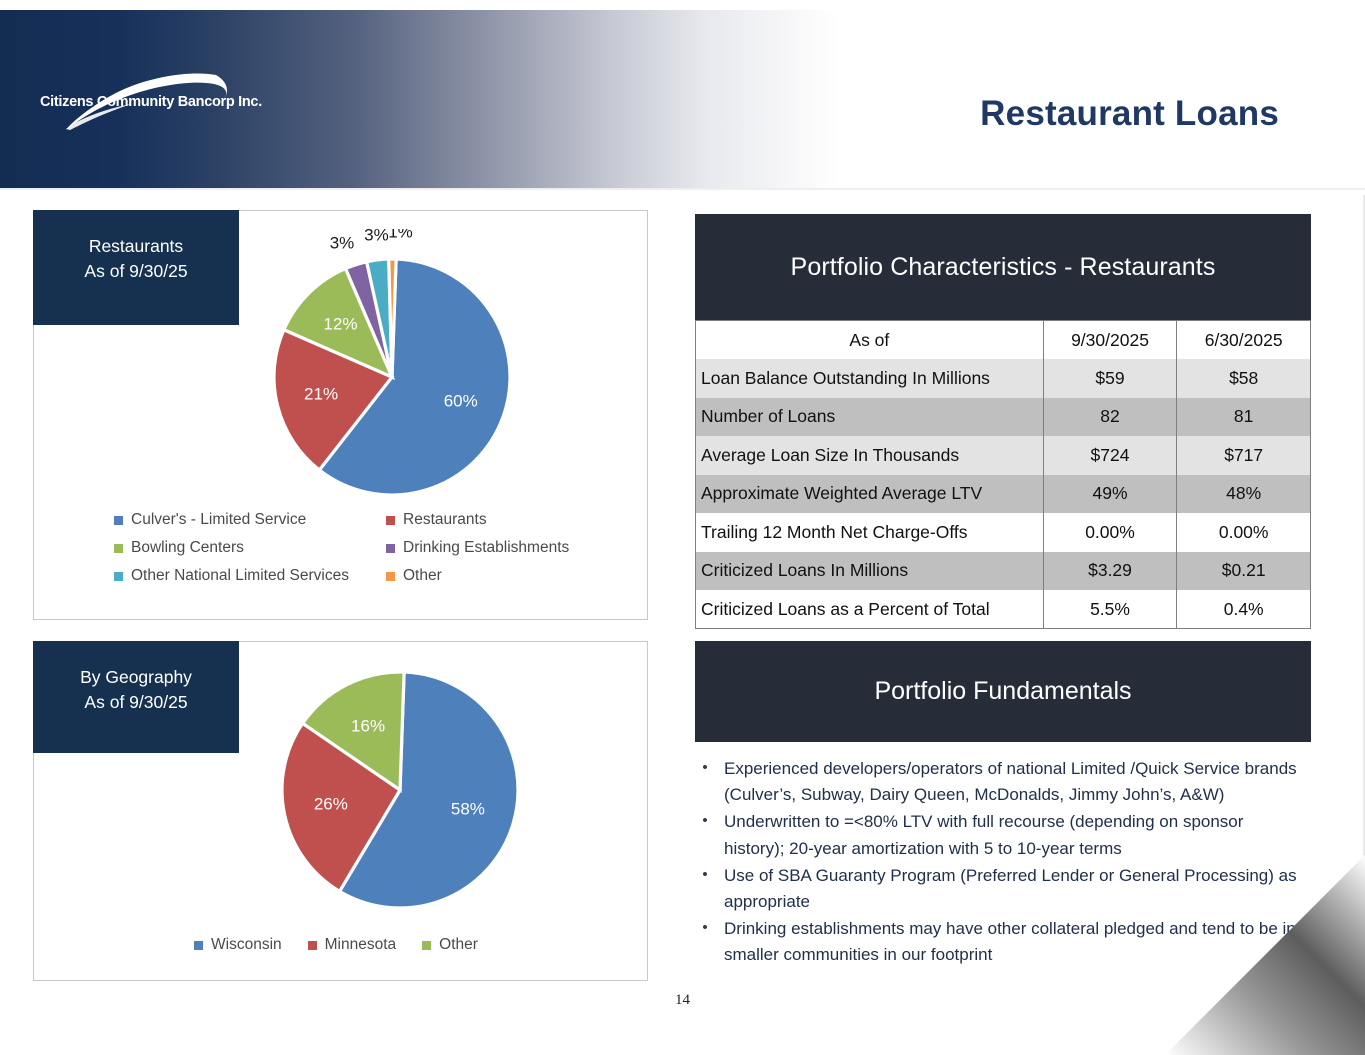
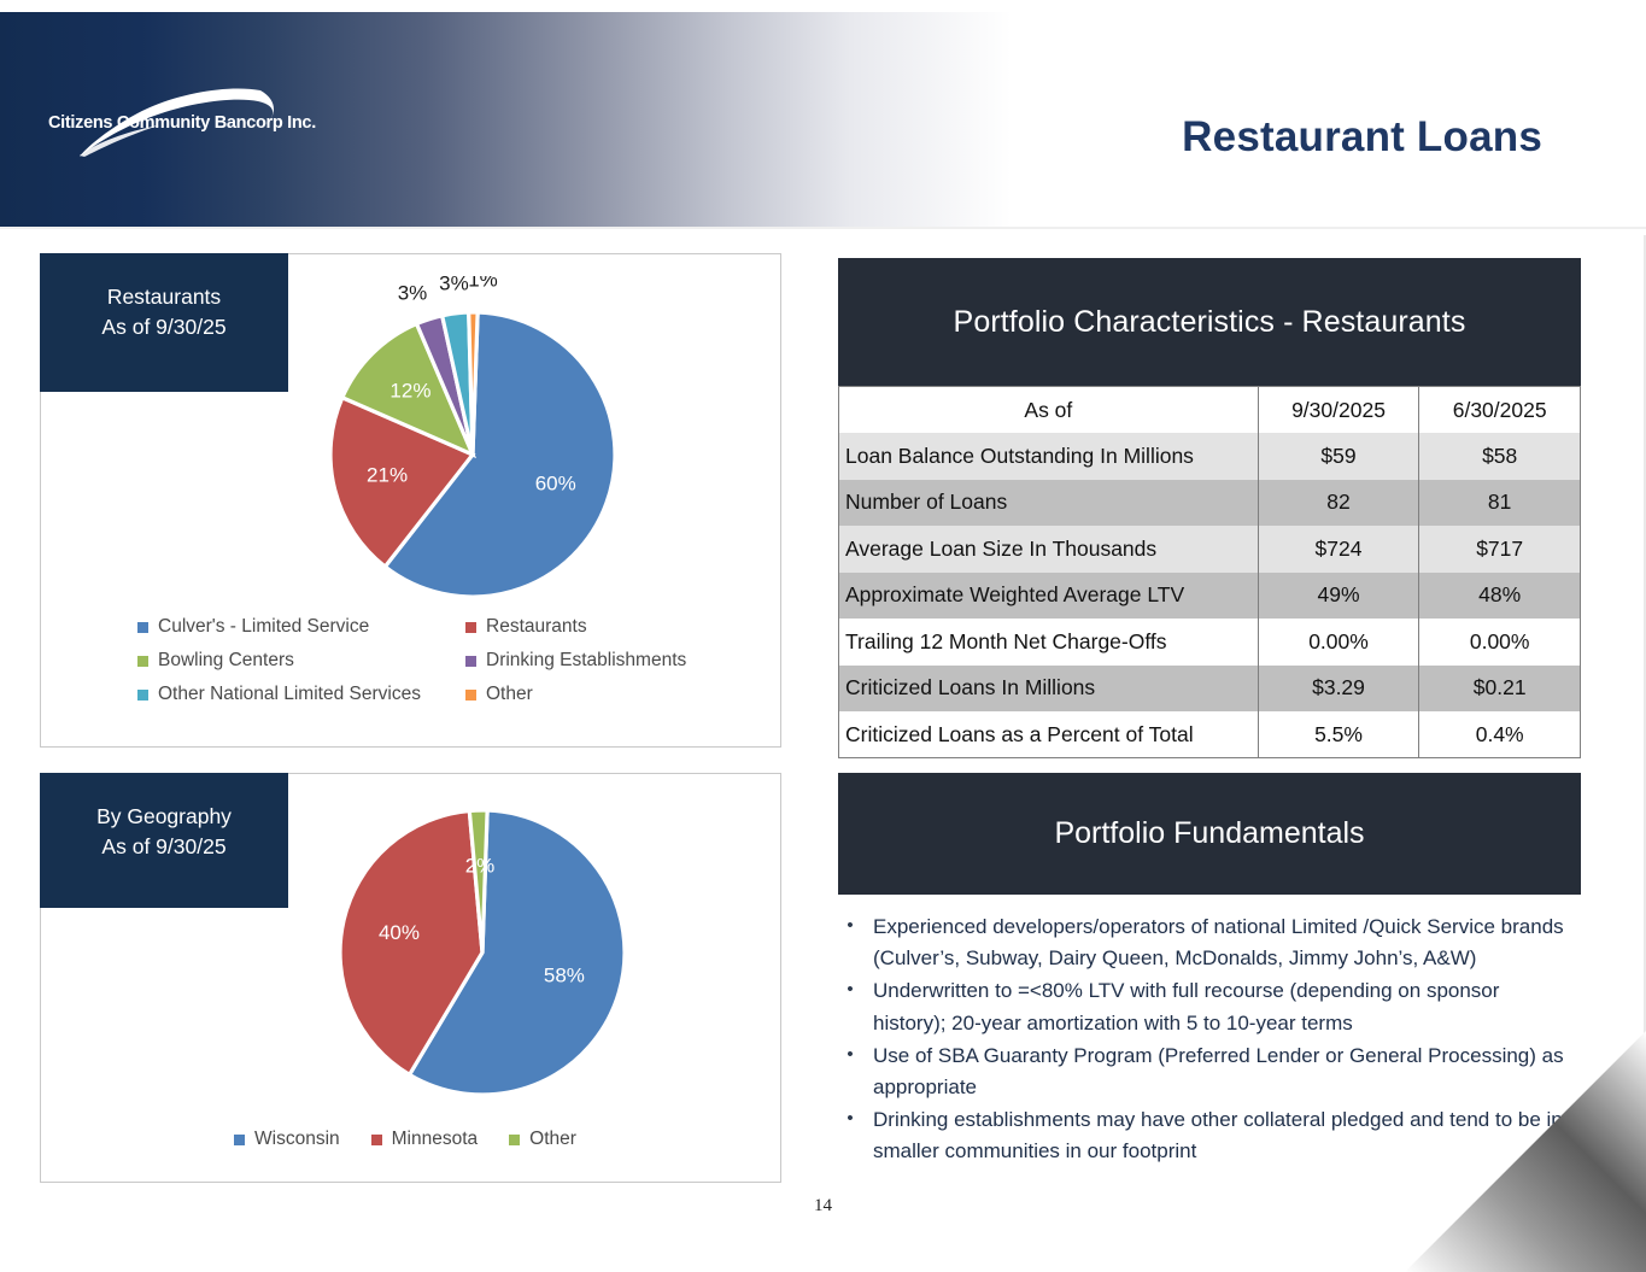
By Geography/Minnesota: 26% -> 40%
By Geography/Other: 16% -> 2%
